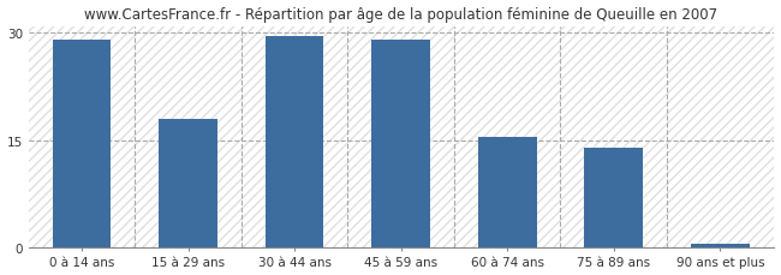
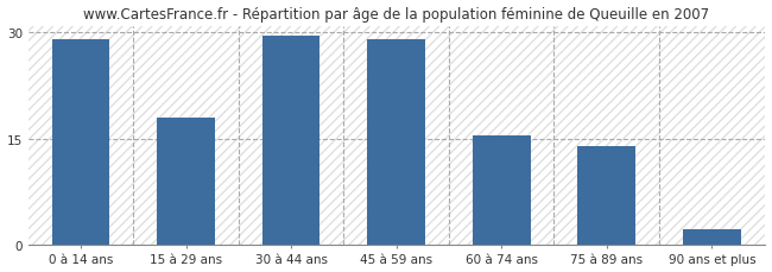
90 ans et plus: 0.5 -> 2.2
